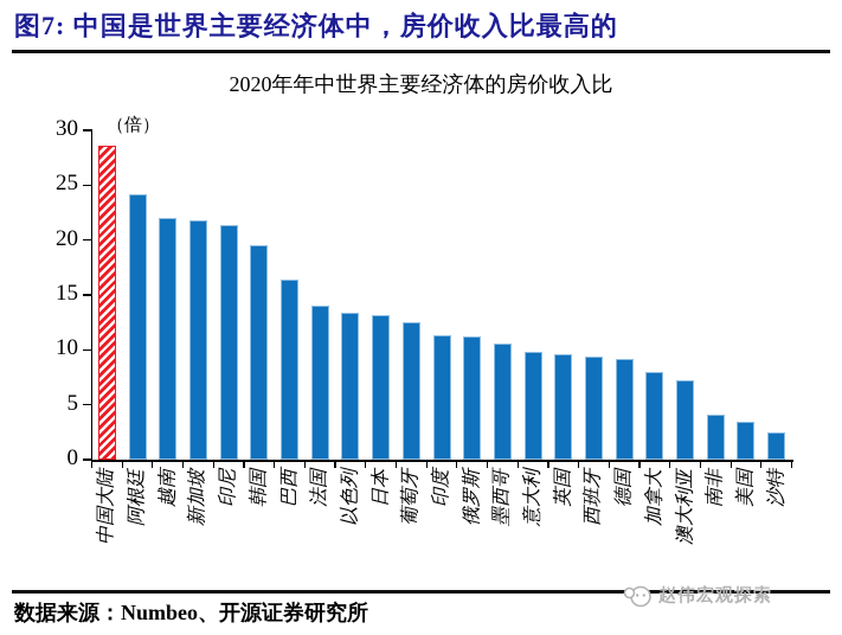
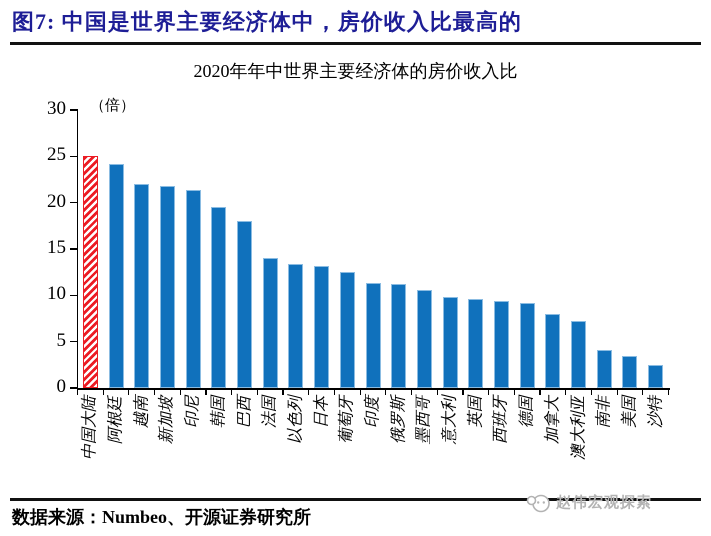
中国大陆: 29 -> 25
巴西: 16 -> 18
